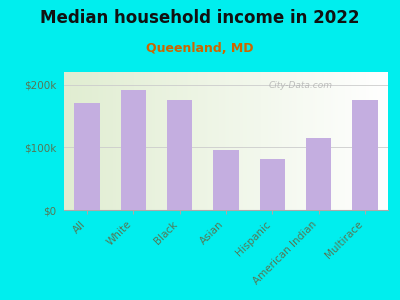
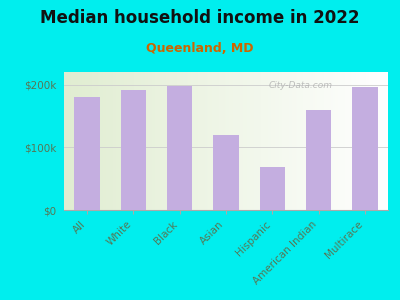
All: $170k -> $180k
Black: $176k -> $198k
Asian: $95k -> $120k
Hispanic: $82k -> $68k
American Indian: $115k -> $160k
Multirace: $175k -> $196k
